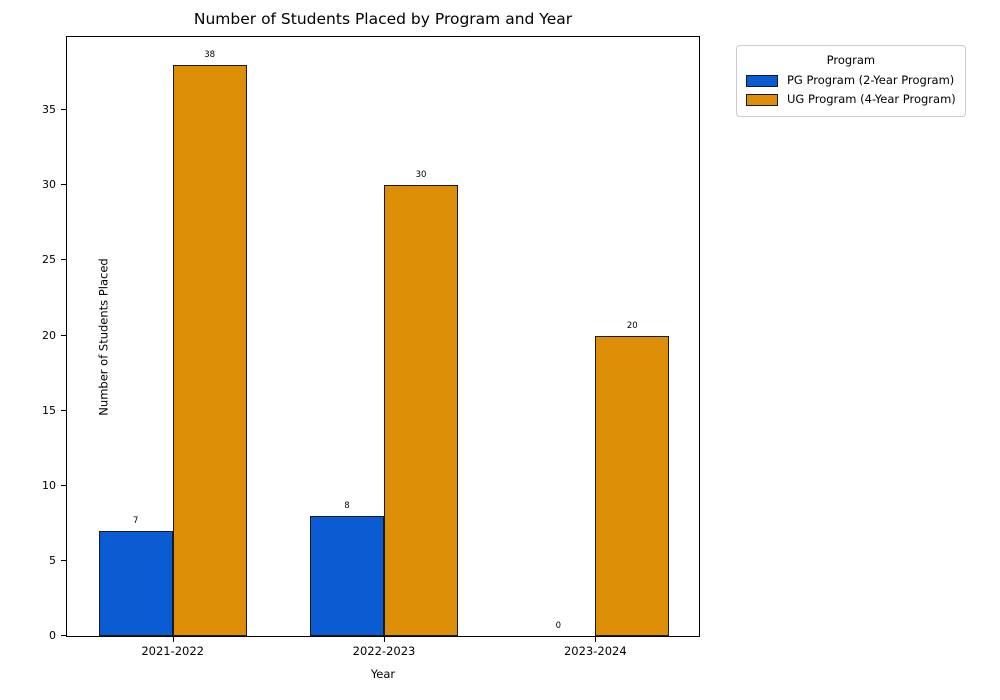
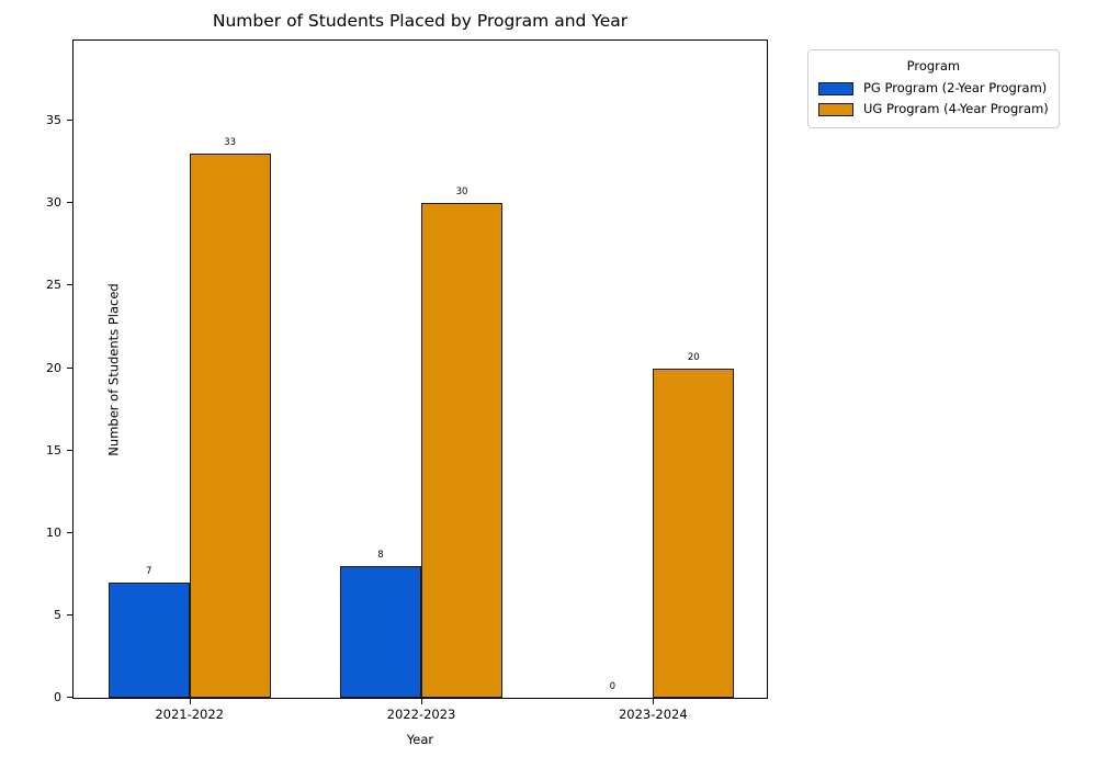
UG Program (4-Year Program)/2021-2022: 38 -> 33
